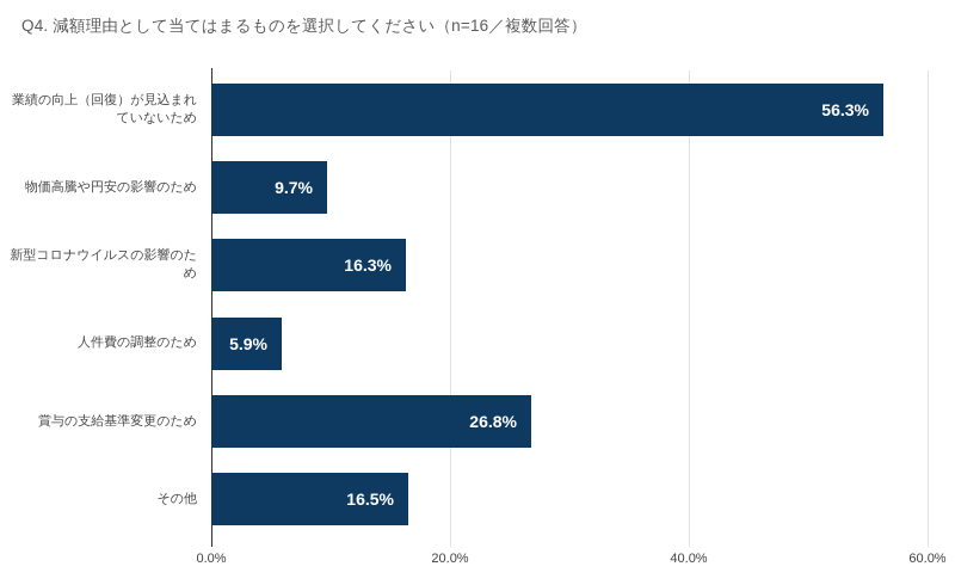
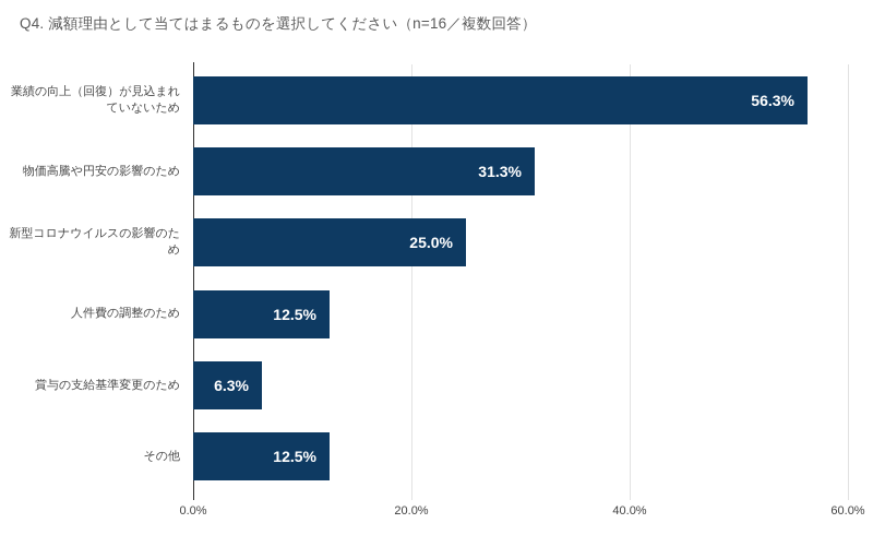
物価高騰や円安の影響のため: 9.7% -> 31.3%
新型コロナウイルスの影響のため: 16.3% -> 25.0%
人件費の調整のため: 5.9% -> 12.5%
賞与の支給基準変更のため: 26.8% -> 6.3%
その他: 16.5% -> 12.5%
